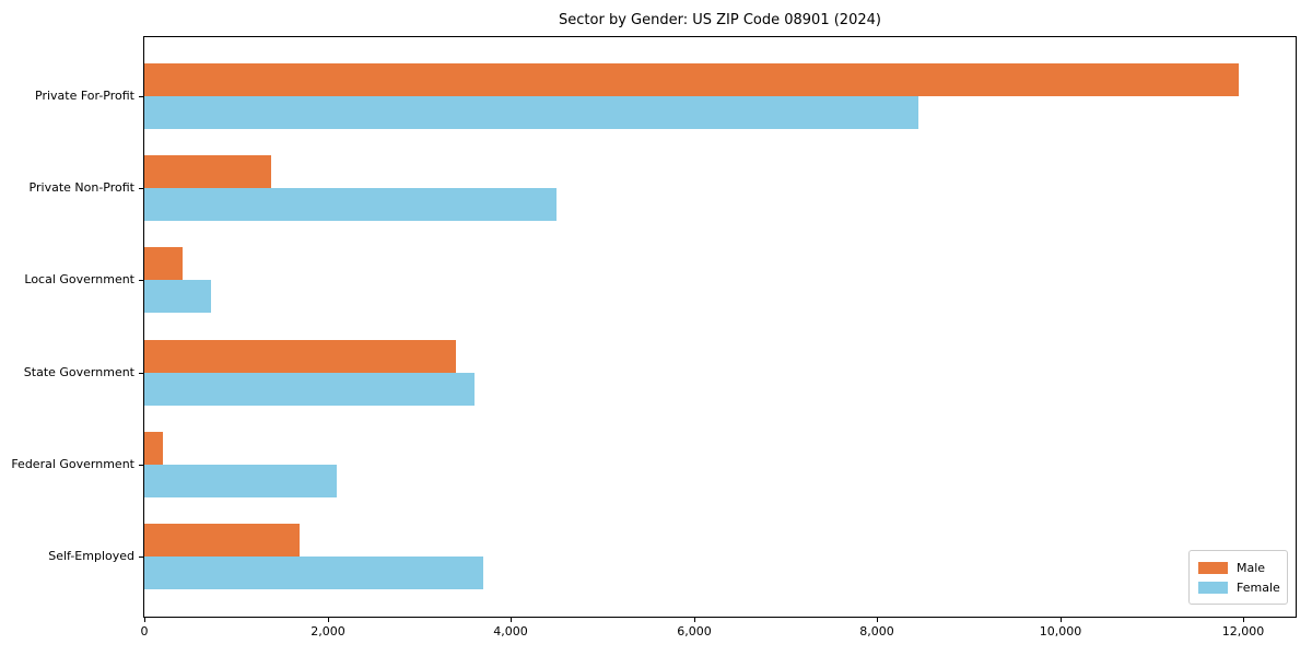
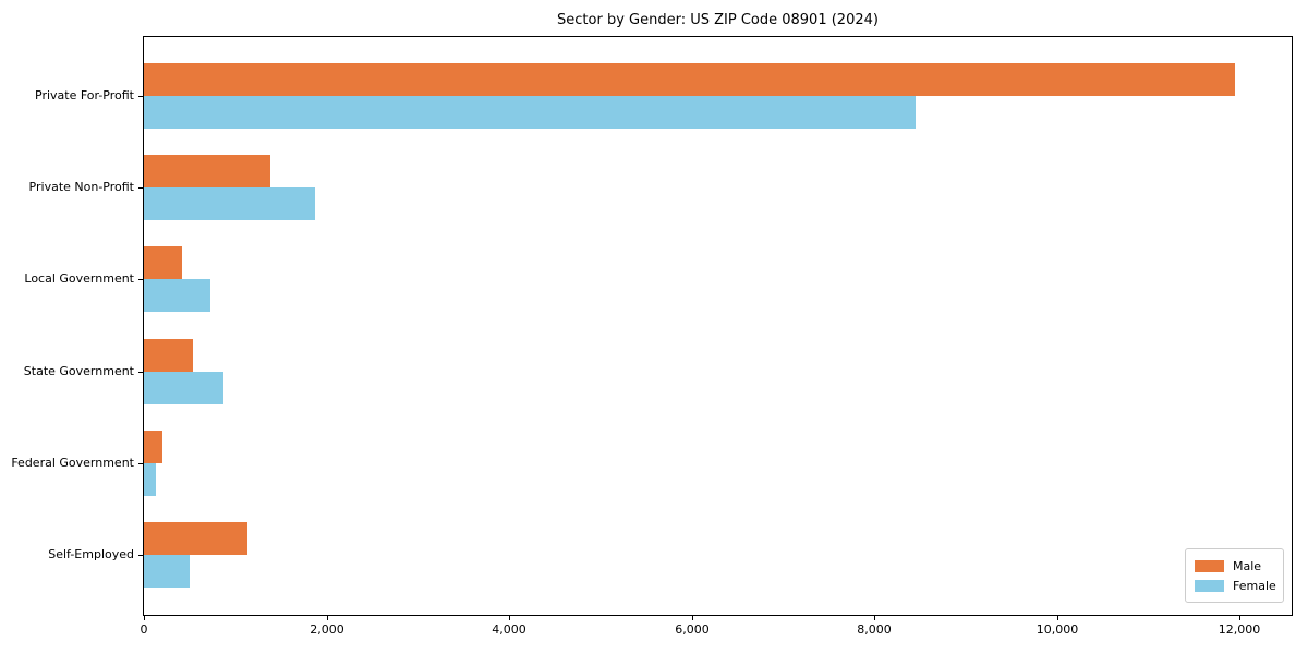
Female/Private Non-Profit: 4500 -> 1900
Male/State Government: 3400 -> 500
Female/State Government: 3600 -> 900
Female/Federal Government: 2100 -> 100
Male/Self-Employed: 1700 -> 1100
Female/Self-Employed: 3700 -> 500
